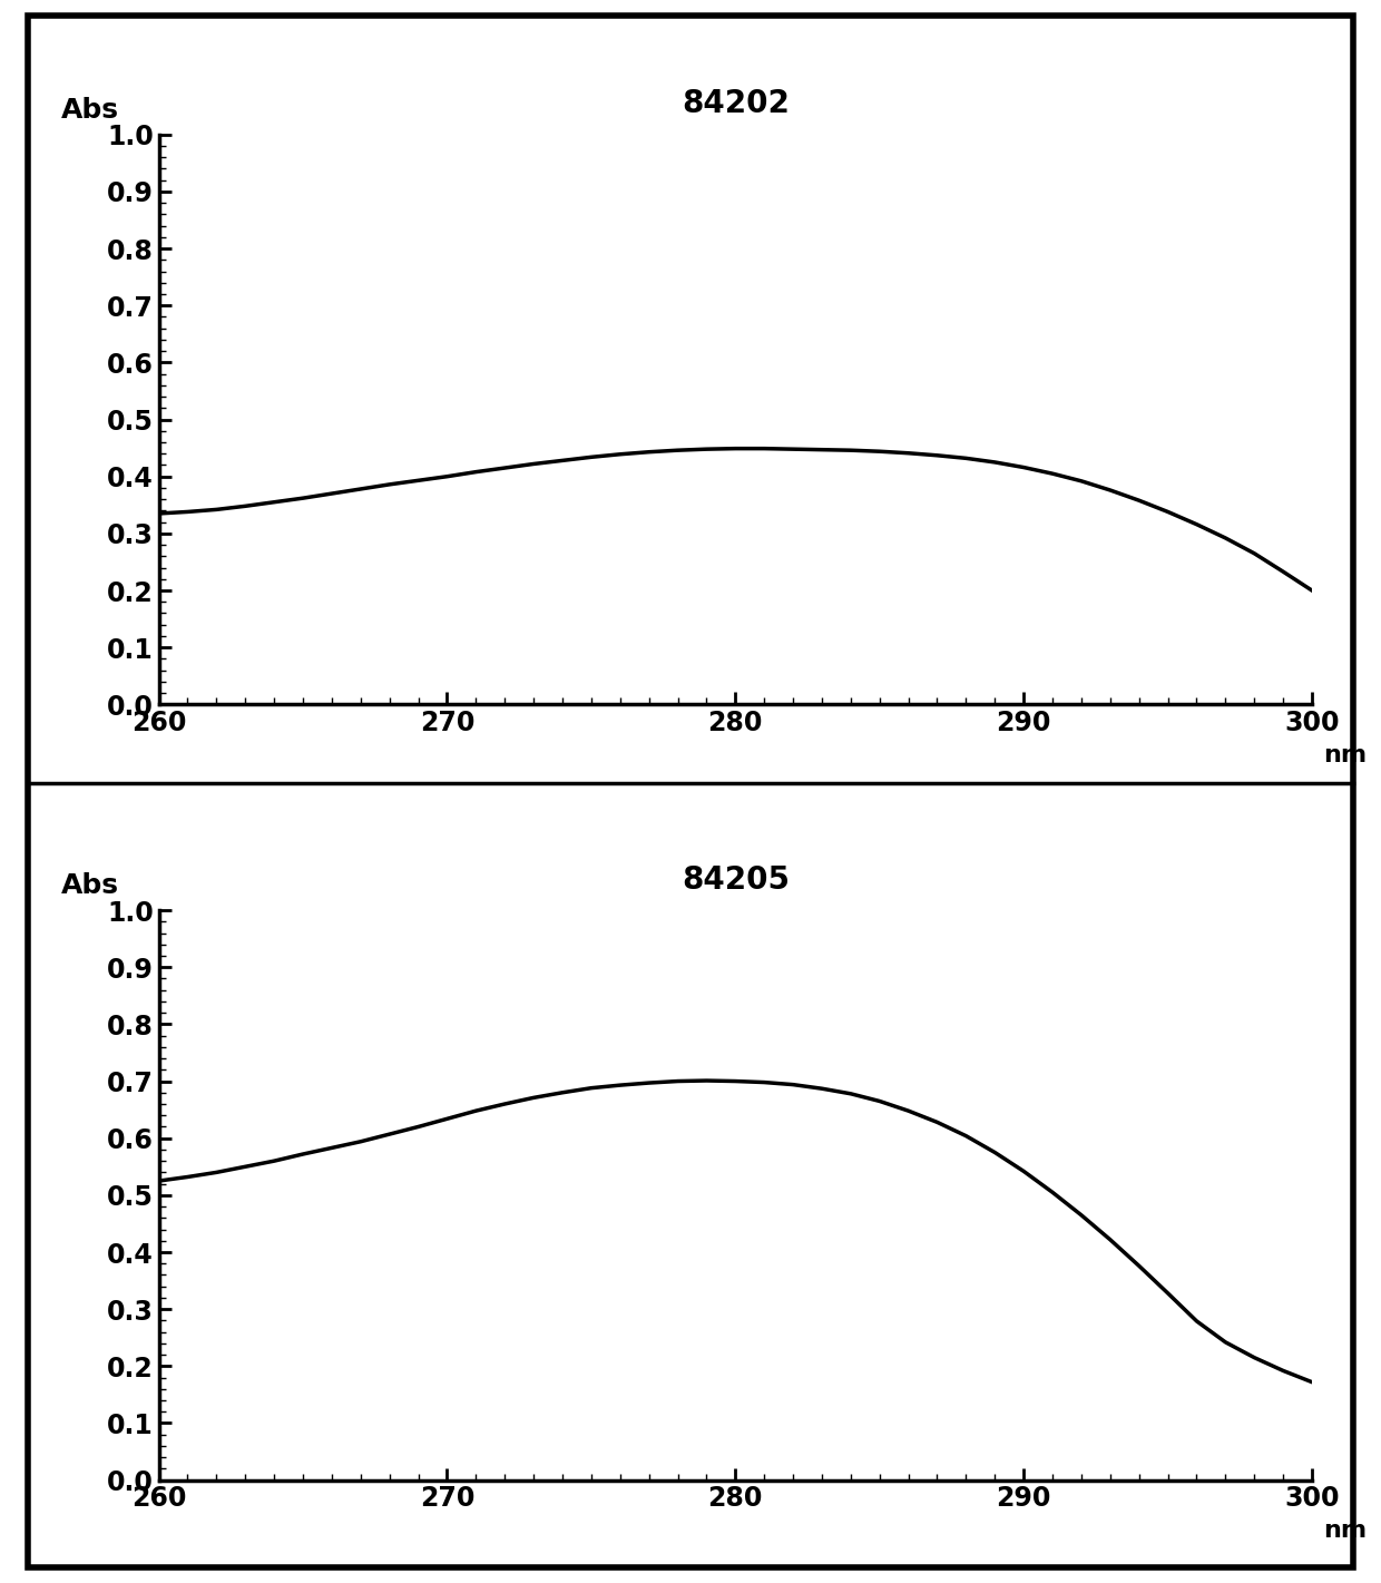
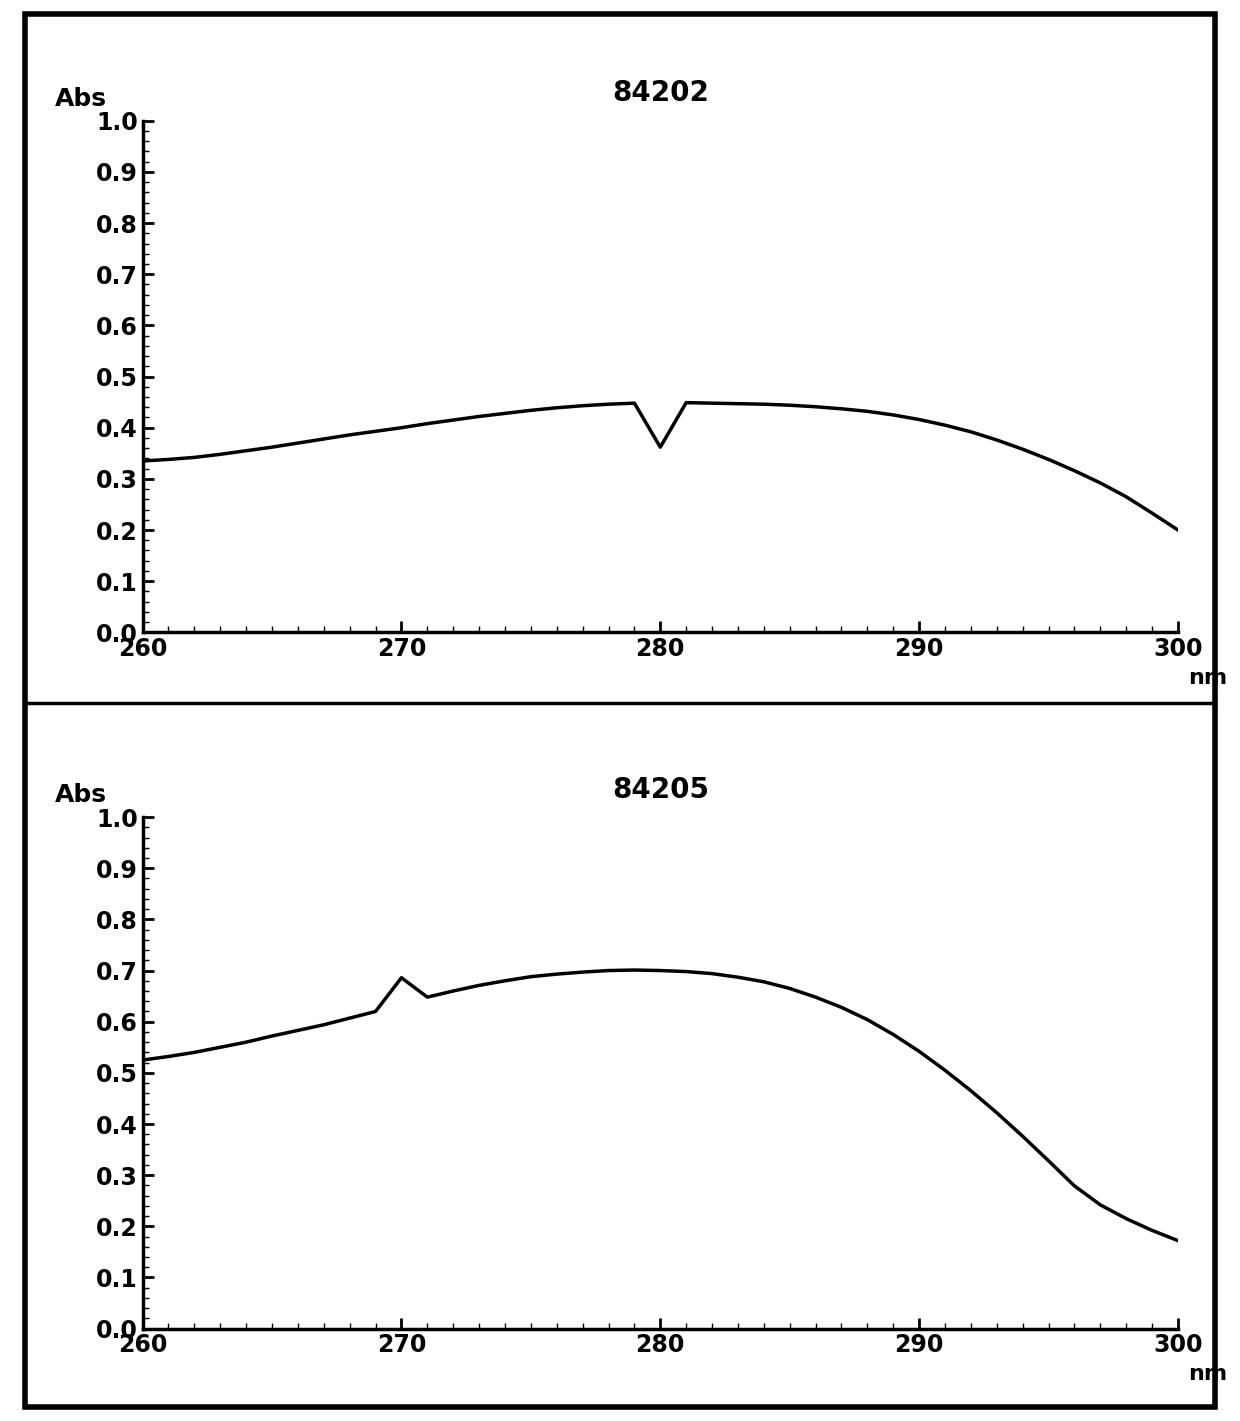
84202/280: 0.449 -> 0.362
84205/270: 0.634 -> 0.686
